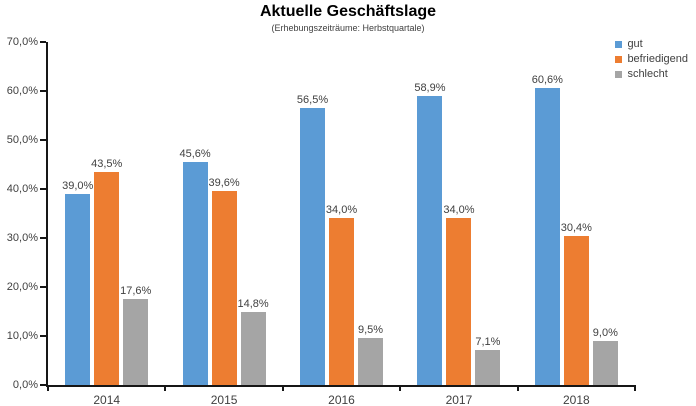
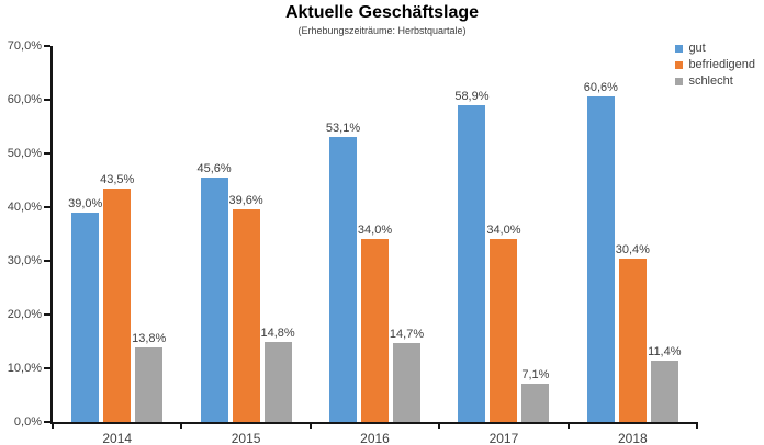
schlecht/2014: 17,6% -> 13,8%
gut/2016: 56,5% -> 53,1%
schlecht/2016: 9,5% -> 14,7%
schlecht/2018: 9,0% -> 11,4%
